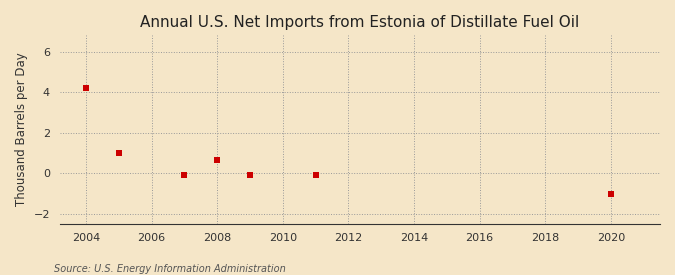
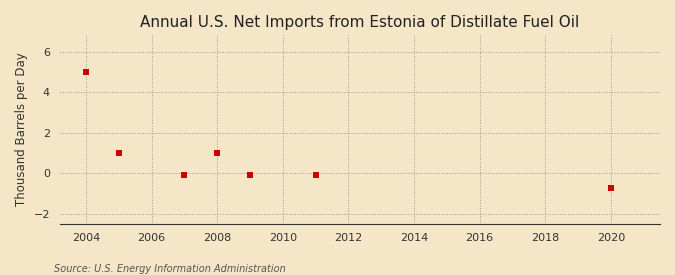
2004: 4.20 -> 4.98
2008: 0.65 -> 1.00
2020: -1.05 -> -0.75
